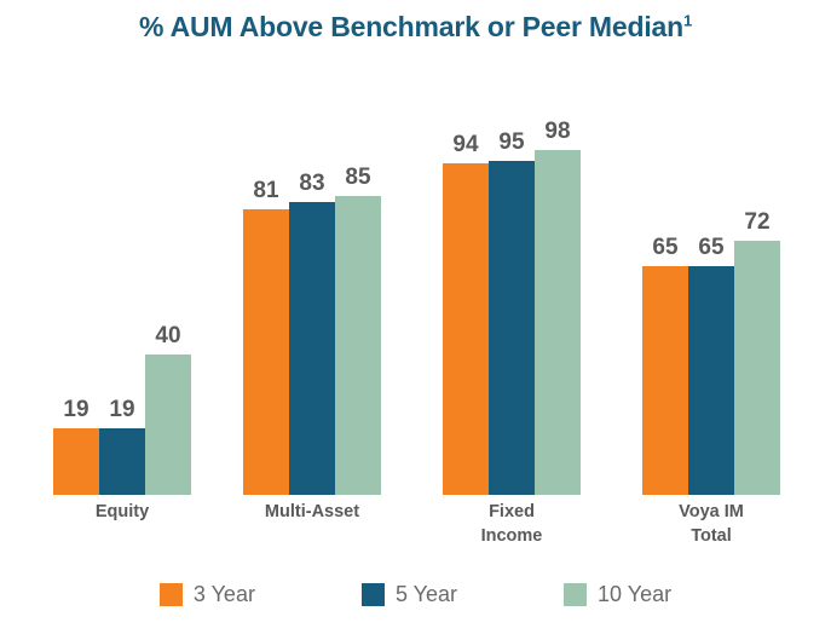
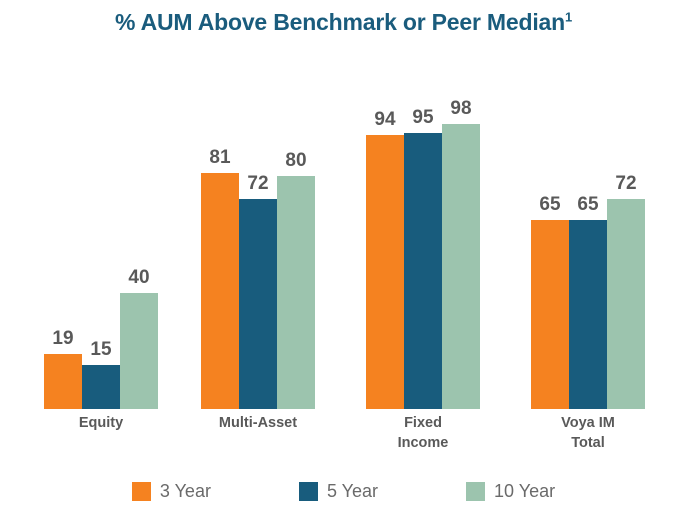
5 Year/Equity: 19 -> 15
5 Year/Multi-Asset: 83 -> 72
10 Year/Multi-Asset: 85 -> 80
